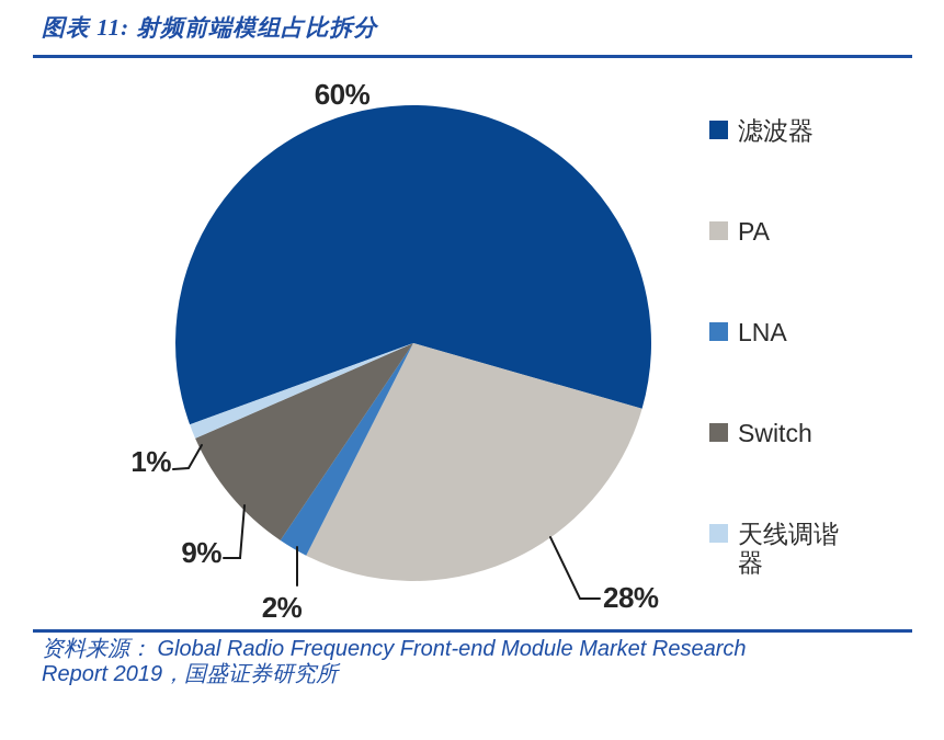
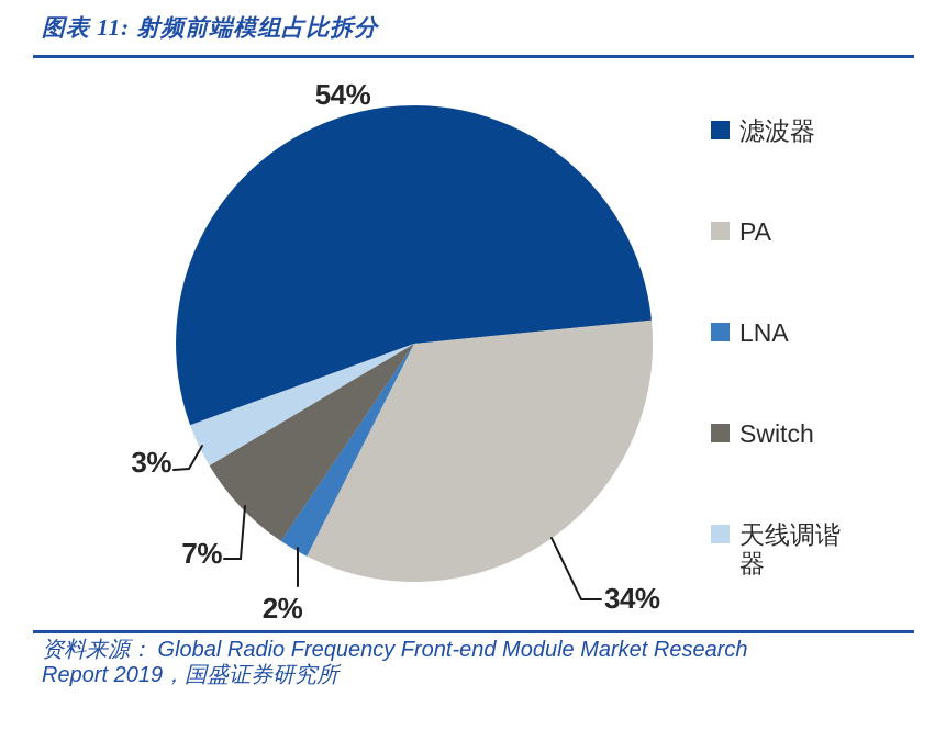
滤波器: 60% -> 54%
PA: 28% -> 34%
Switch: 9% -> 7%
天线调谐器: 1% -> 3%
